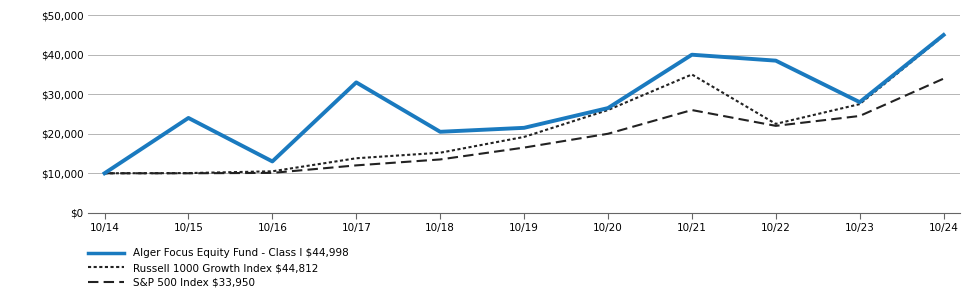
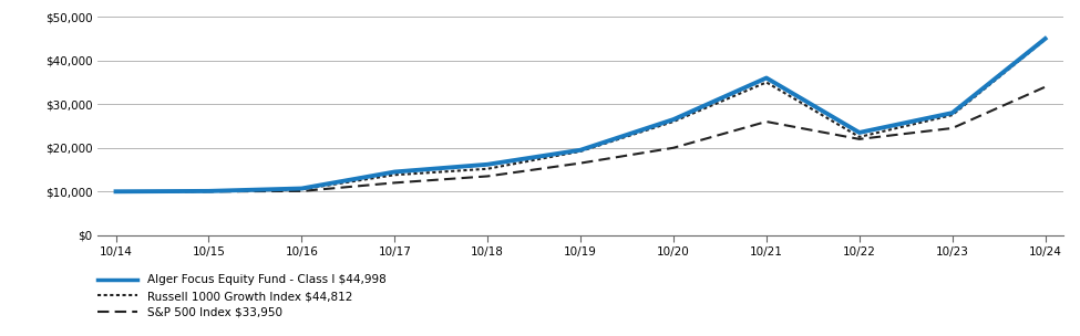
Alger Focus Equity Fund - Class I $44,998/10/15: $24,000 -> $10,100
Alger Focus Equity Fund - Class I $44,998/10/16: $13,000 -> $10,700
Alger Focus Equity Fund - Class I $44,998/10/17: $33,000 -> $14,500
Alger Focus Equity Fund - Class I $44,998/10/18: $20,500 -> $16,200
Alger Focus Equity Fund - Class I $44,998/10/19: $21,500 -> $19,500
Alger Focus Equity Fund - Class I $44,998/10/21: $40,000 -> $36,000
Alger Focus Equity Fund - Class I $44,998/10/22: $38,500 -> $23,500
